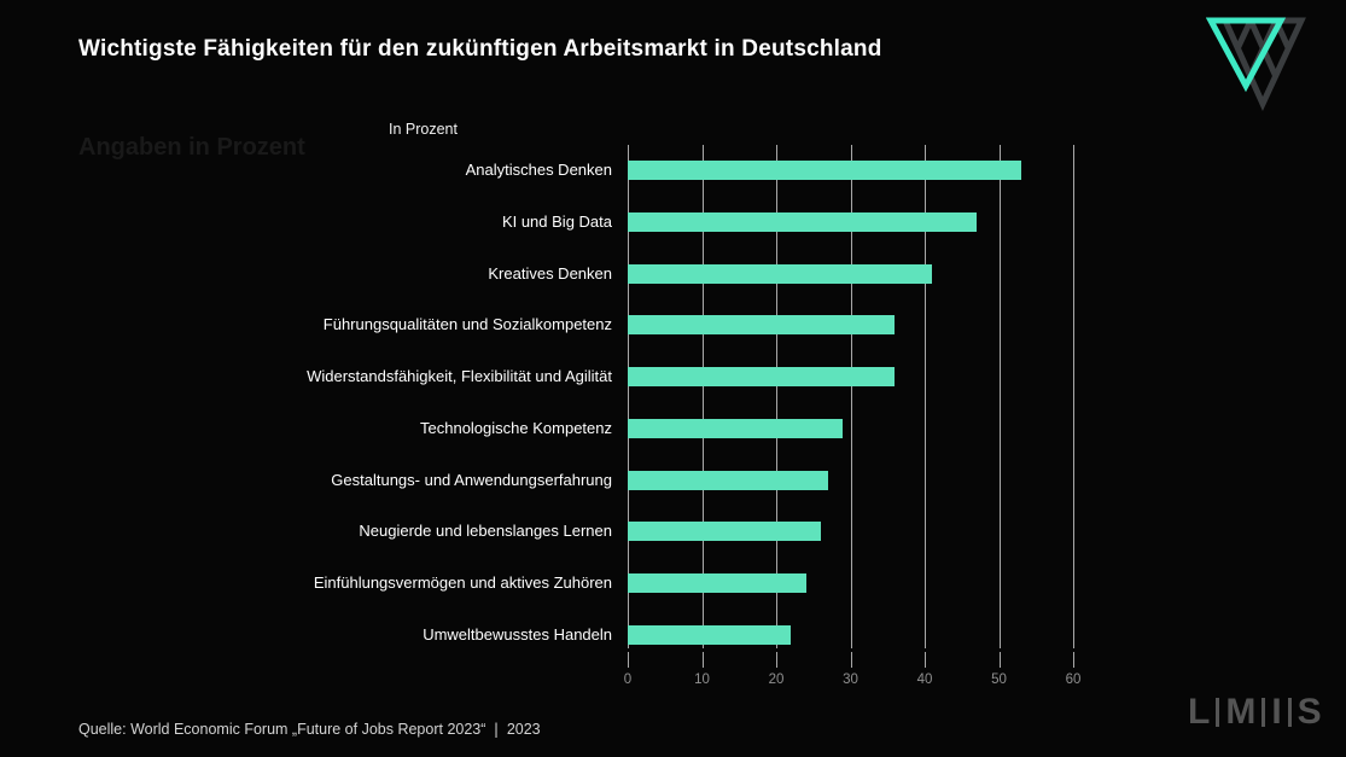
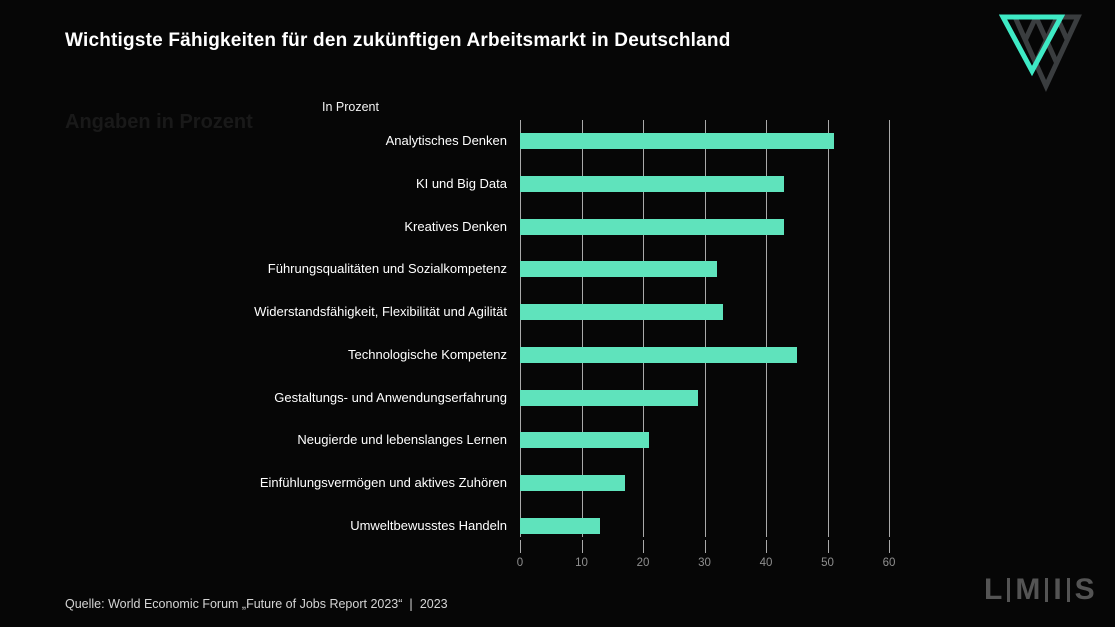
Analytisches Denken: 53 -> 51
KI und Big Data: 47 -> 43
Kreatives Denken: 41 -> 43
Führungsqualitäten und Sozialkompetenz: 36 -> 32
Widerstandsfähigkeit, Flexibilität und Agilität: 36 -> 33
Technologische Kompetenz: 29 -> 45
Gestaltungs- und Anwendungserfahrung: 27 -> 29
Neugierde und lebenslanges Lernen: 26 -> 21
Einfühlungsvermögen und aktives Zuhören: 24 -> 17
Umweltbewusstes Handeln: 22 -> 13
